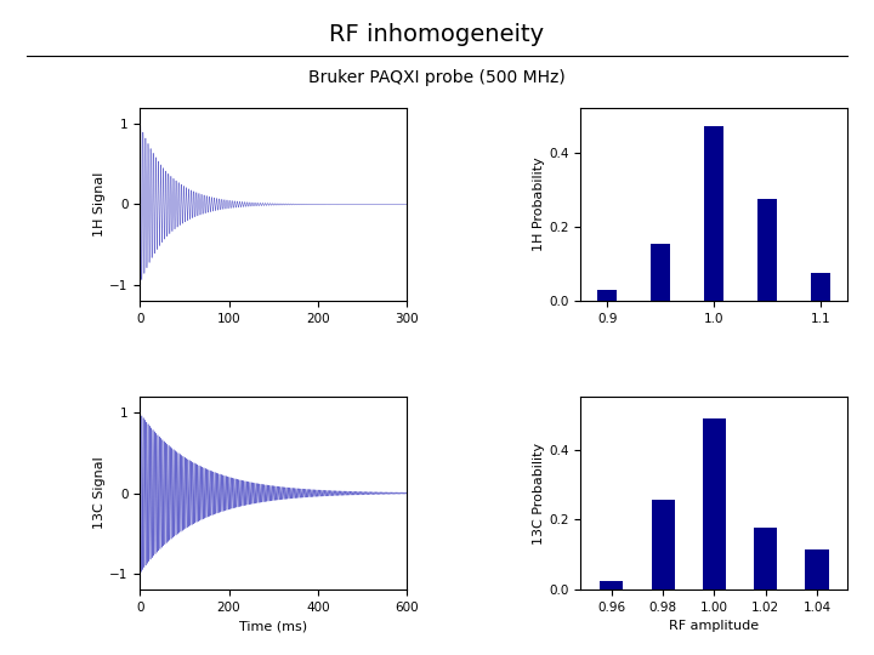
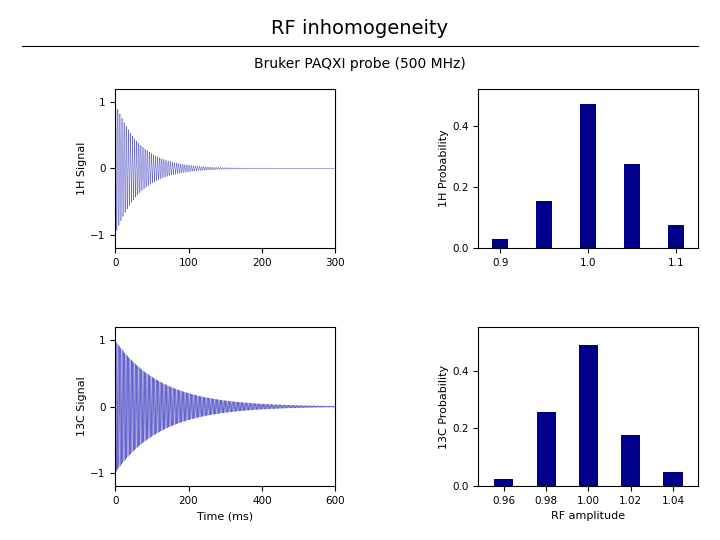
1.04: 0.115 -> 0.050
